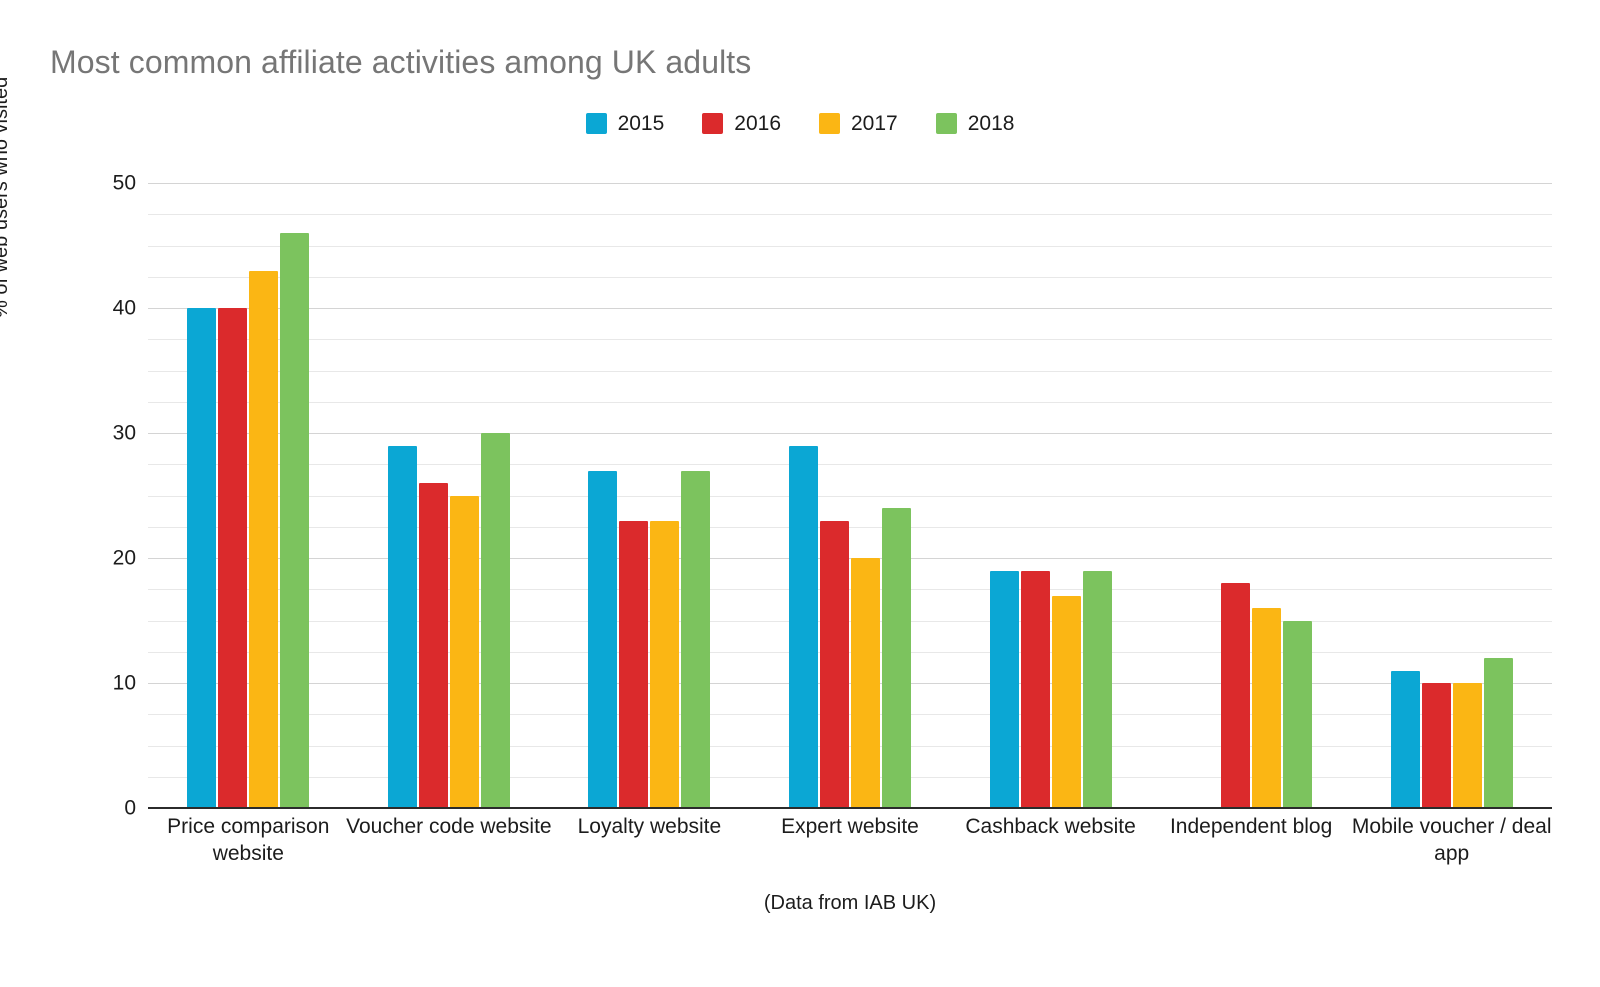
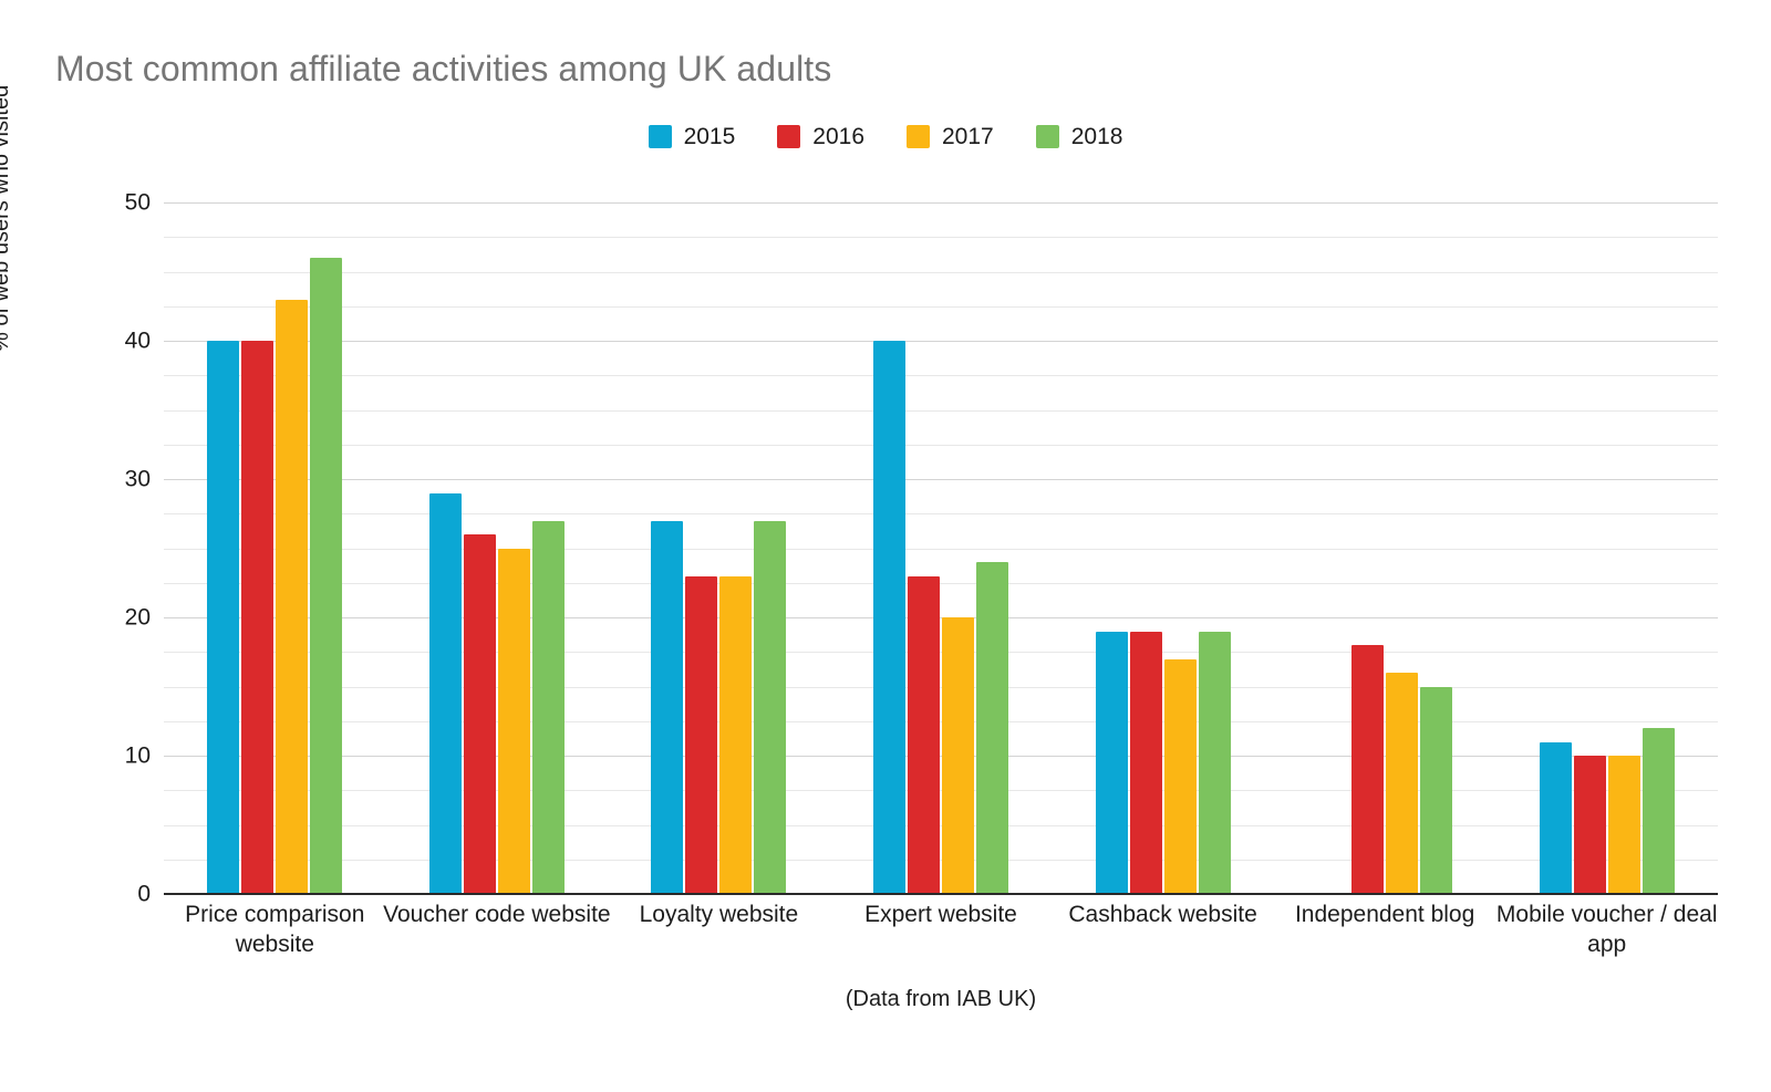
2018/Voucher code website: 30 -> 27
2015/Expert website: 29 -> 40
